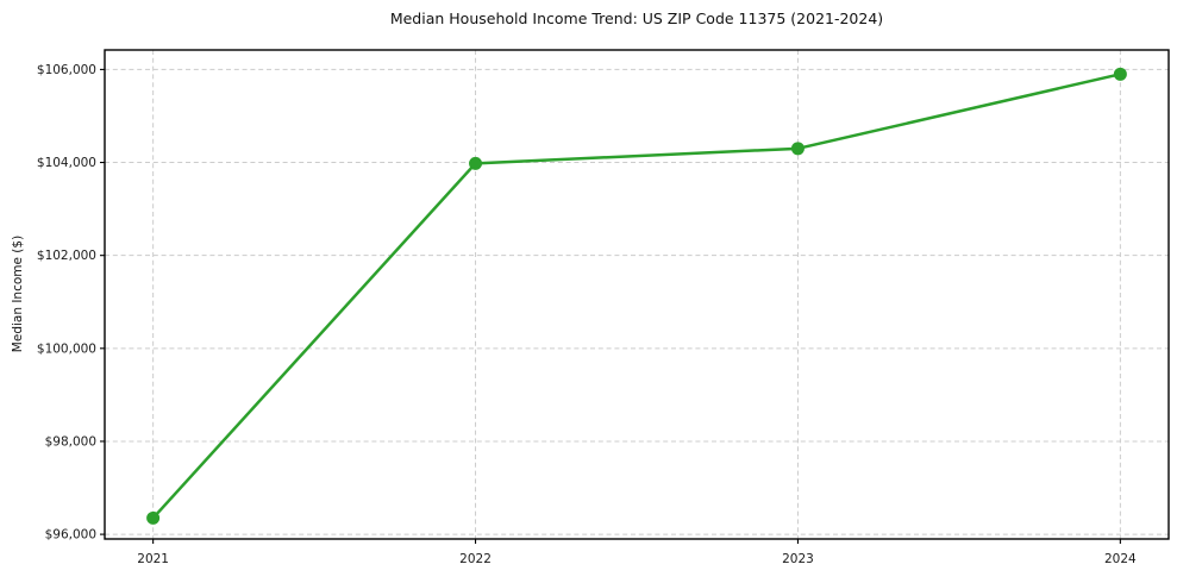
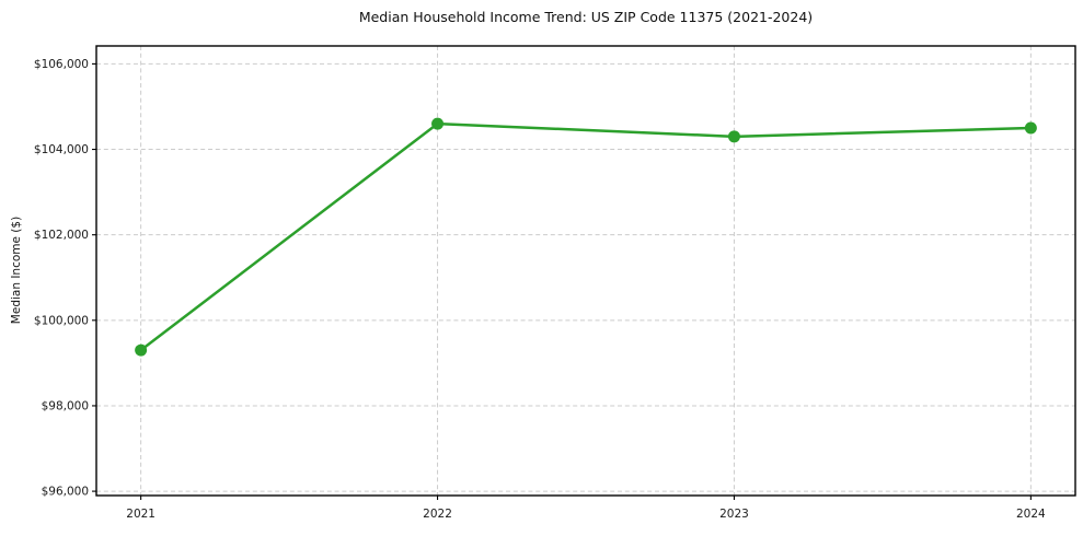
2021: $96400 -> $99300
2022: $104000 -> $104600
2024: $105900 -> $104500
